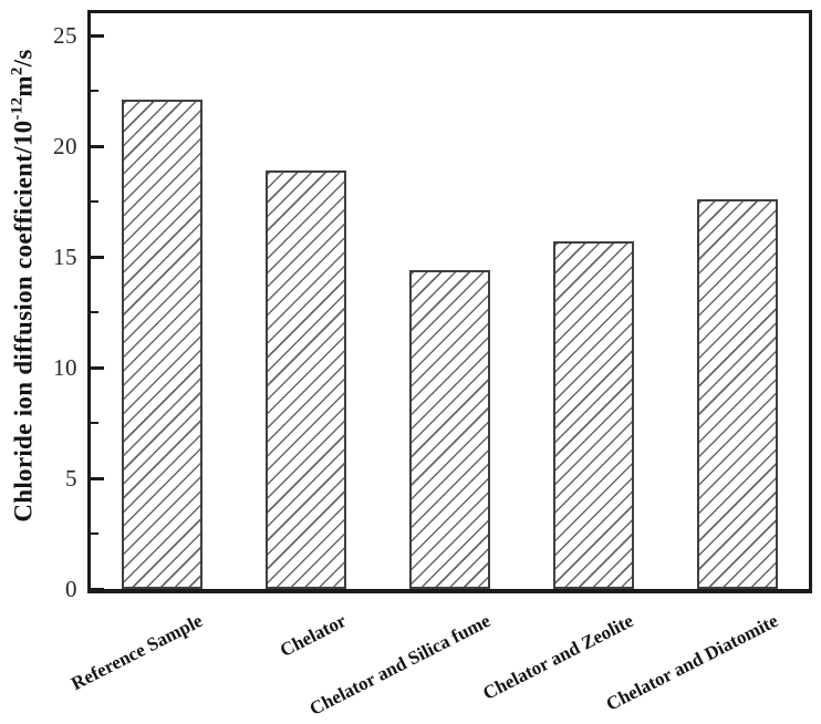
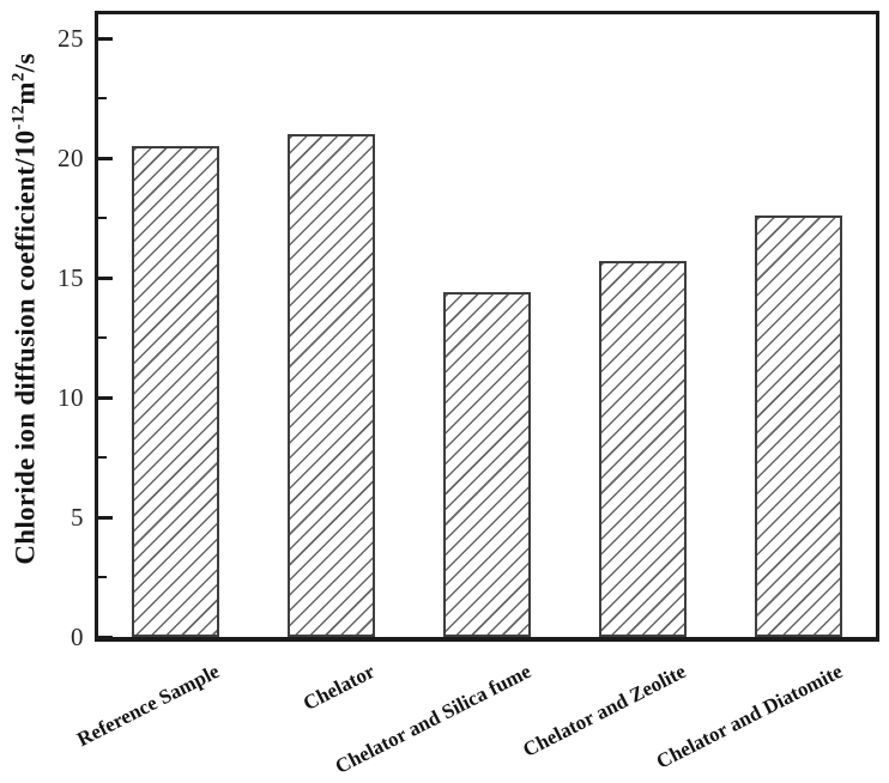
Reference Sample: 22.1 -> 20.5
Chelator: 18.9 -> 21.0
